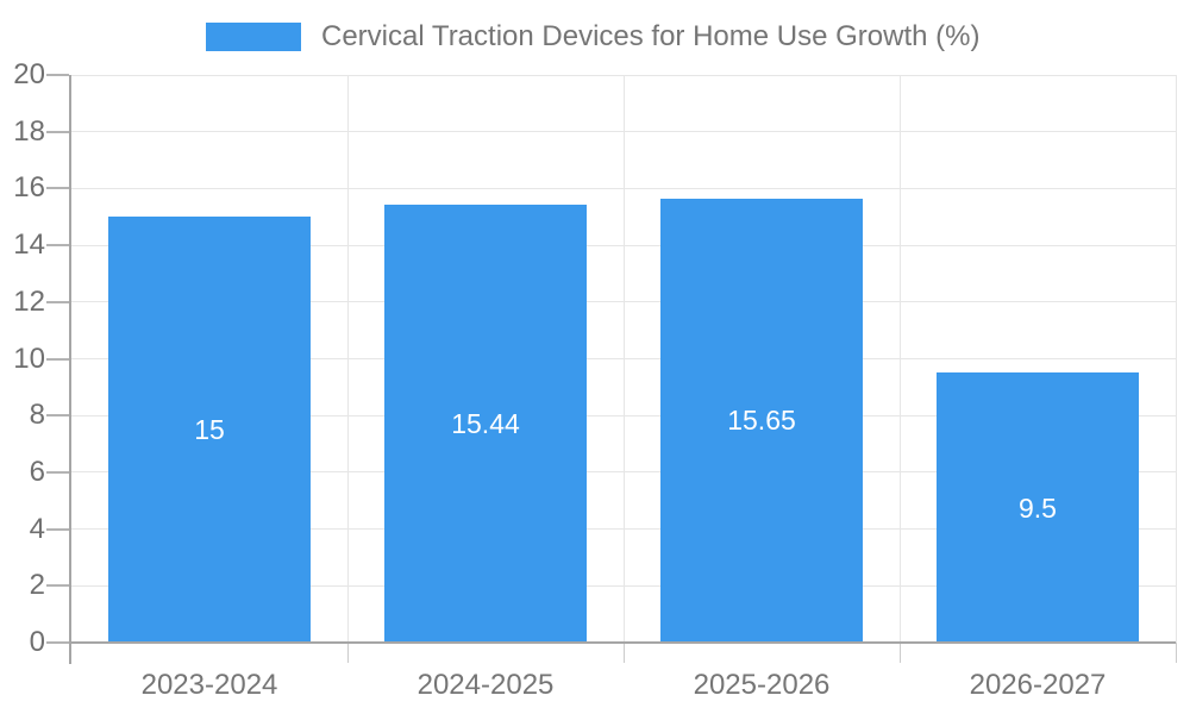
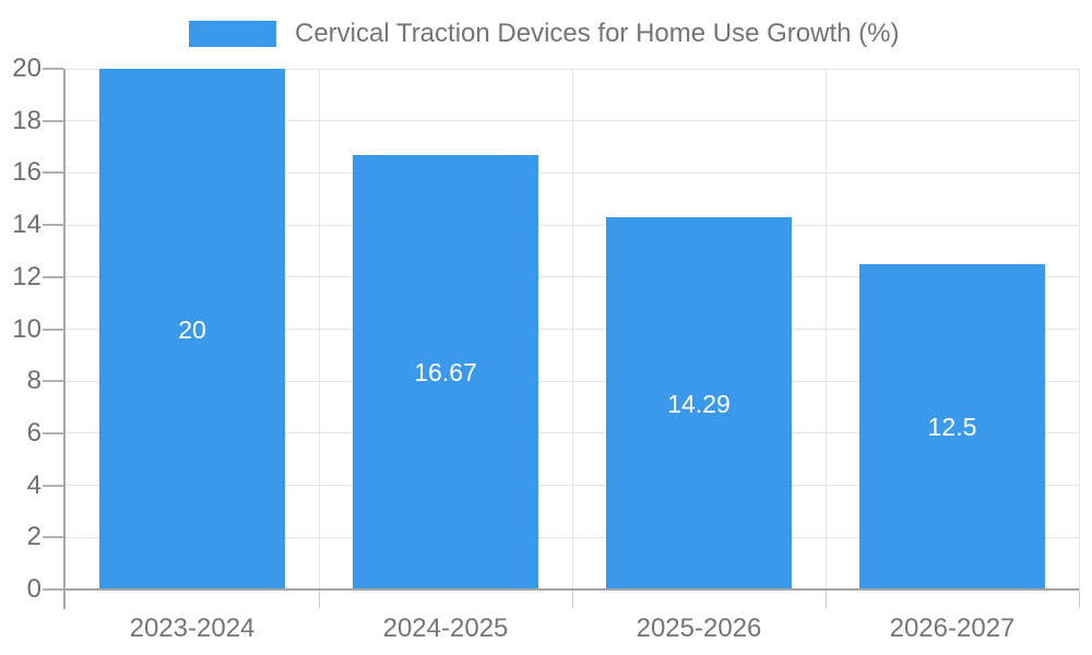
2023-2024: 15 -> 20
2024-2025: 15.44 -> 16.67
2025-2026: 15.65 -> 14.29
2026-2027: 9.5 -> 12.5
